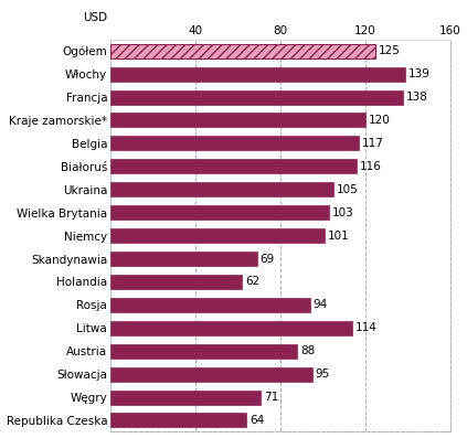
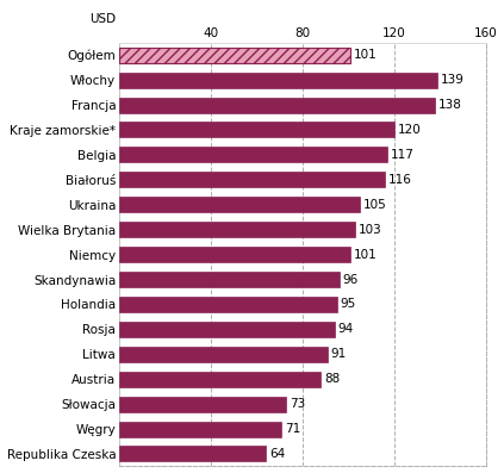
Ogółem: 125 -> 101
Skandynawia: 69 -> 96
Holandia: 62 -> 95
Litwa: 114 -> 91
Słowacja: 95 -> 73
